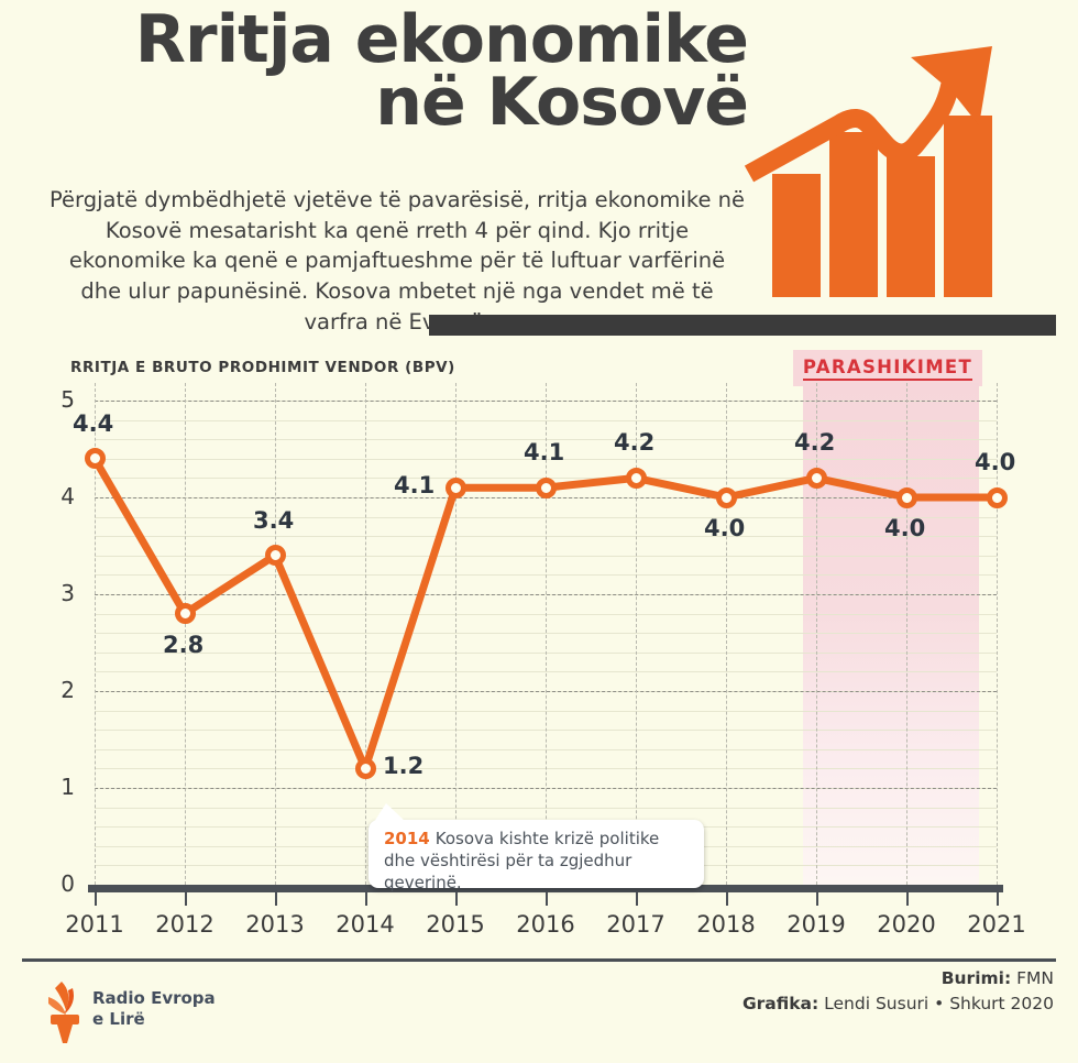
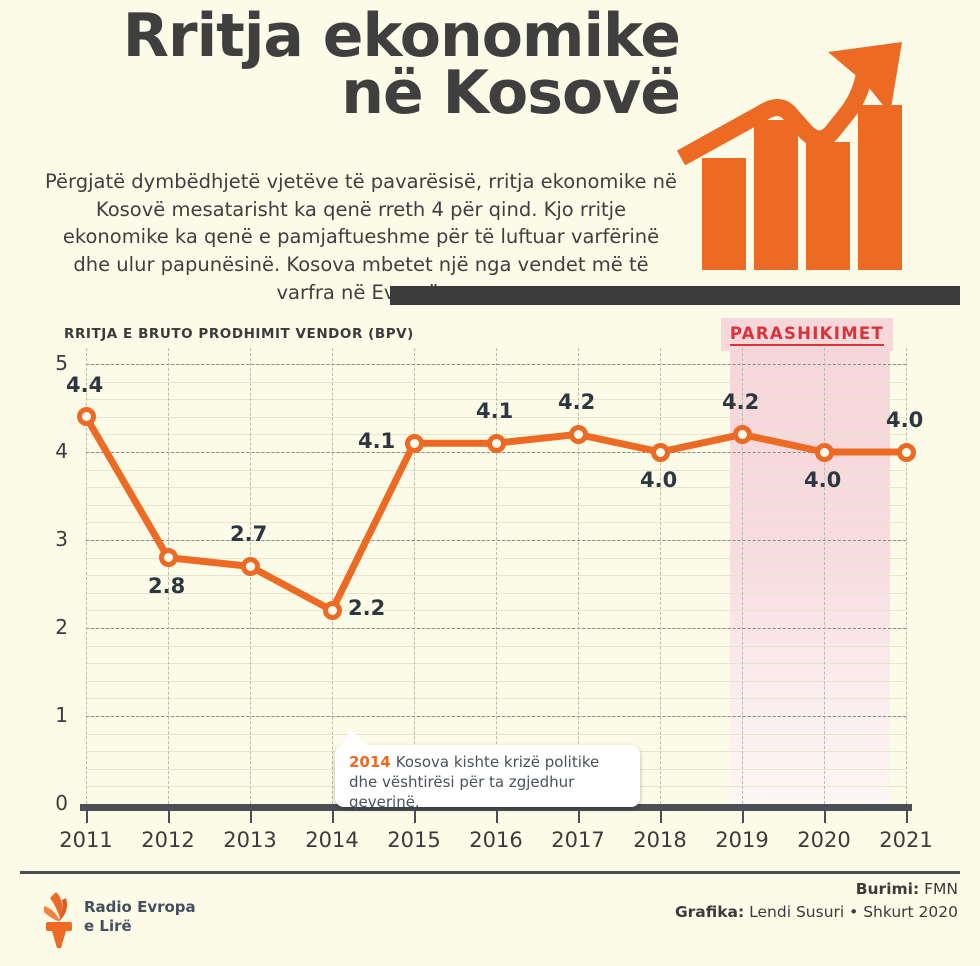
2013: 3.4 -> 2.7
2014: 1.2 -> 2.2
